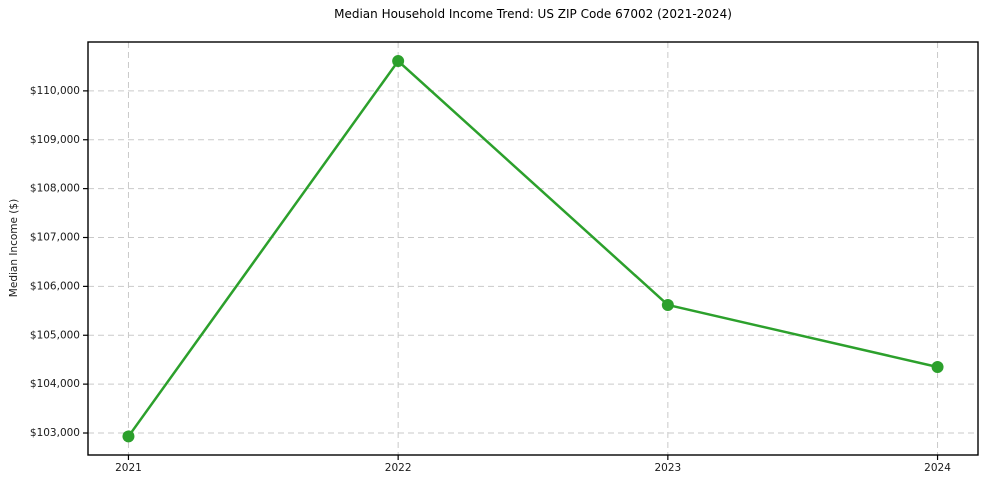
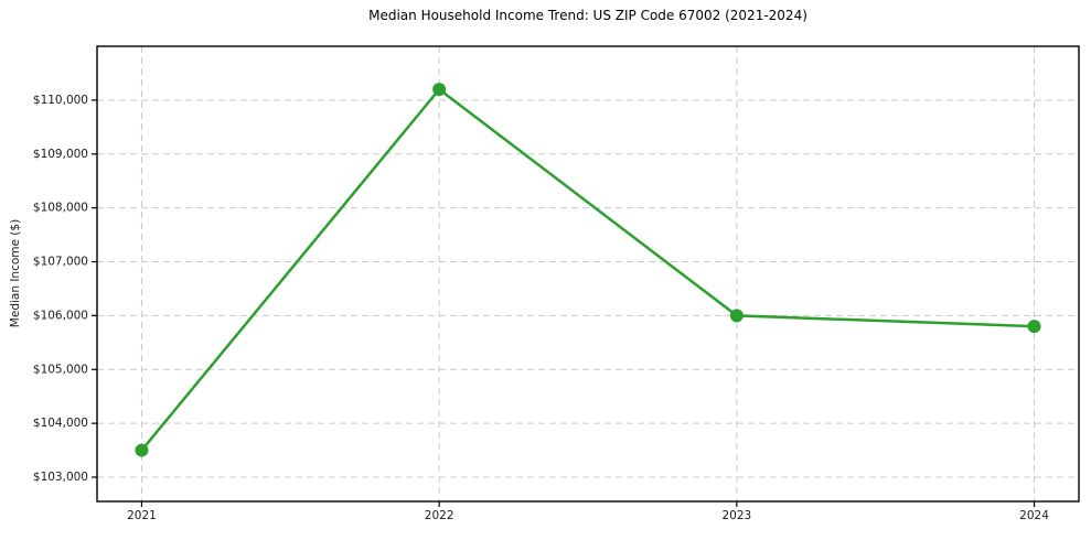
2021: $102900 -> $103500
2022: $110600 -> $110200
2023: $105600 -> $106000
2024: $104400 -> $105800
